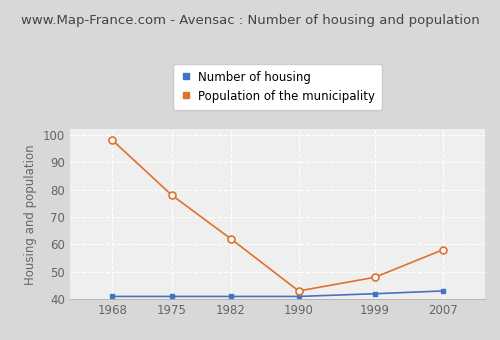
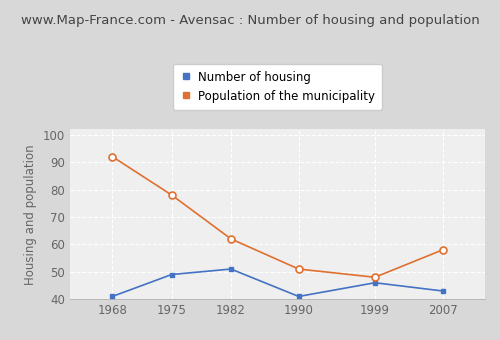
Population of the municipality/1968: 98 -> 92
Number of housing/1975: 41 -> 49
Number of housing/1982: 41 -> 51
Population of the municipality/1990: 43 -> 51
Number of housing/1999: 42 -> 46
